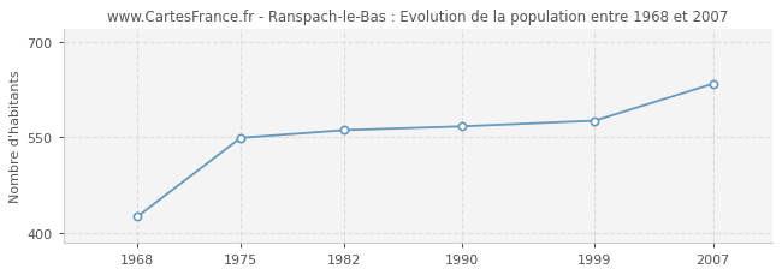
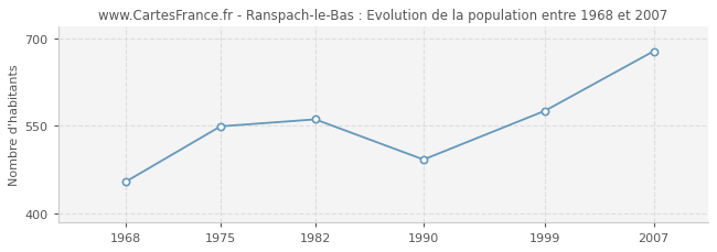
1968: 425 -> 454
1990: 567 -> 492
2007: 634 -> 678
